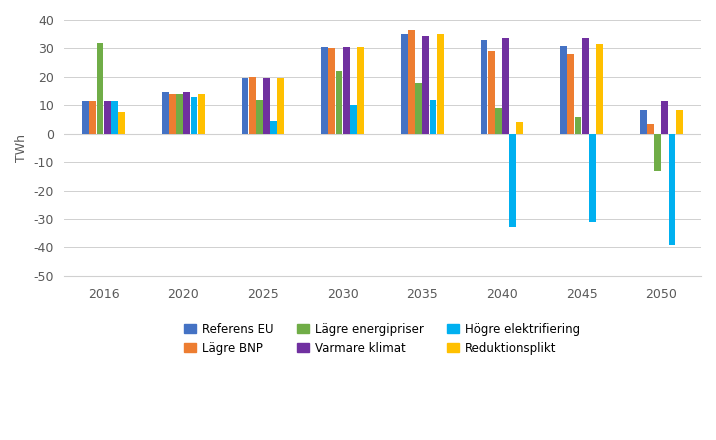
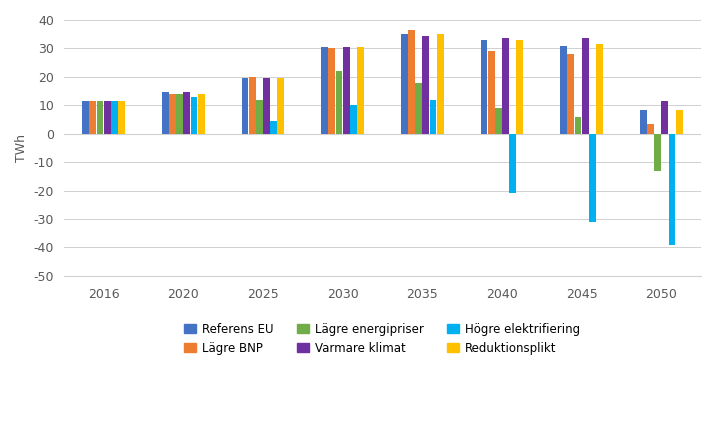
Lägre energipriser/2016: 32.0 -> 11.5
Reduktionsplikt/2016: 7.5 -> 11.5
Högre elektrifiering/2040: -33.0 -> -21.0
Reduktionsplikt/2040: 4.0 -> 33.0
